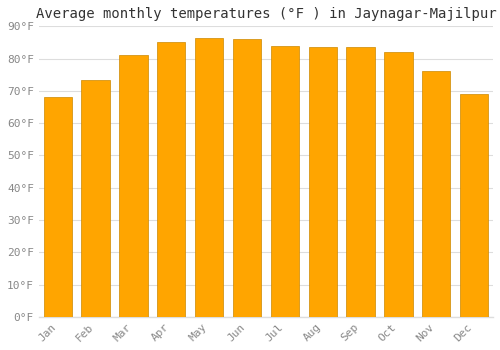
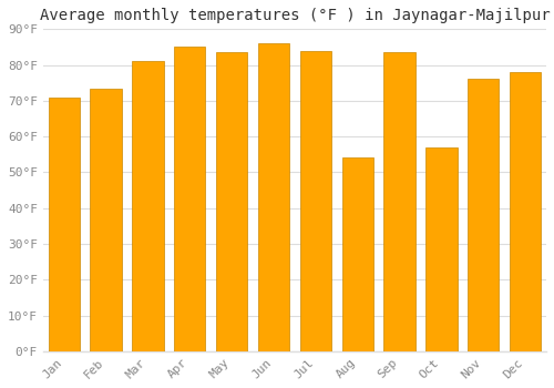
Jan: 68.0°F -> 71.0°F
May: 86.5°F -> 83.5°F
Aug: 83.5°F -> 54.0°F
Oct: 82.0°F -> 57.0°F
Dec: 69.0°F -> 78.0°F
